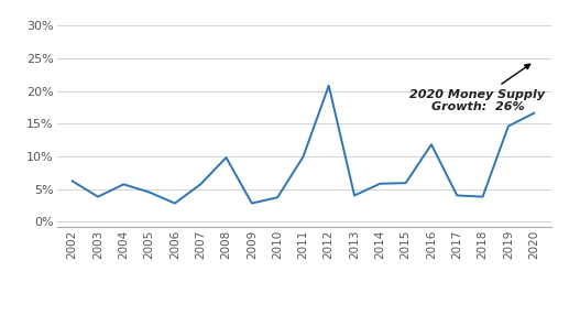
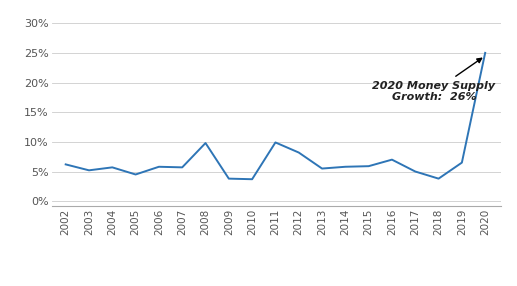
2003: 3.8% -> 5.2%
2006: 2.8% -> 5.8%
2009: 2.8% -> 3.8%
2012: 20.8% -> 8.2%
2013: 4.0% -> 5.5%
2016: 11.8% -> 7.0%
2017: 4.0% -> 5.0%
2019: 14.6% -> 6.5%
2020: 16.6% -> 25.0%
